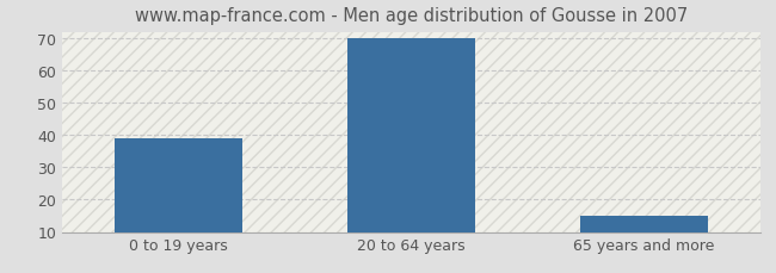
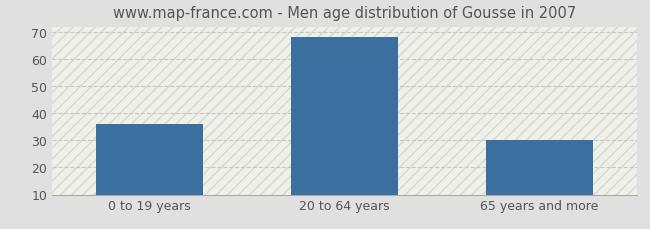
0 to 19 years: 39 -> 36
20 to 64 years: 70 -> 68
65 years and more: 15 -> 30
